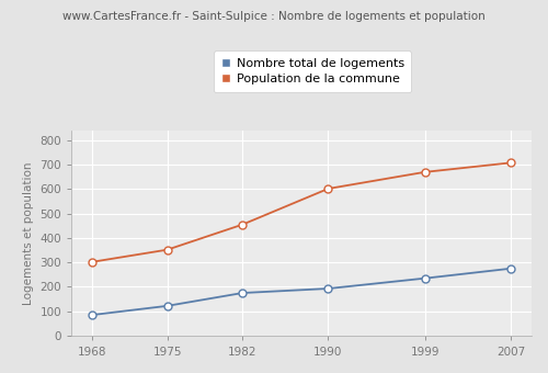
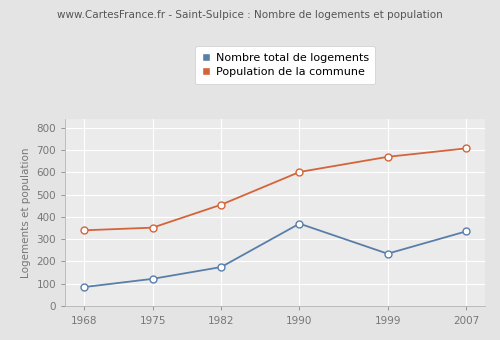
Population de la commune/1968: 302 -> 340
Nombre total de logements/1990: 193 -> 370
Nombre total de logements/2007: 275 -> 335
